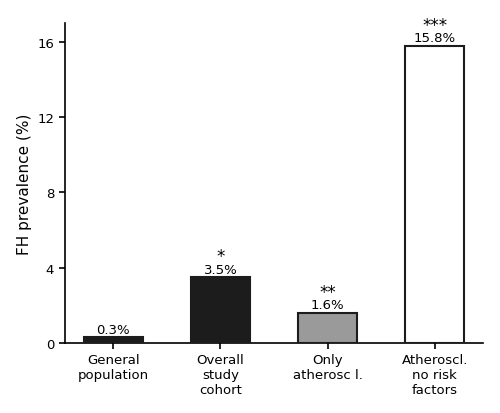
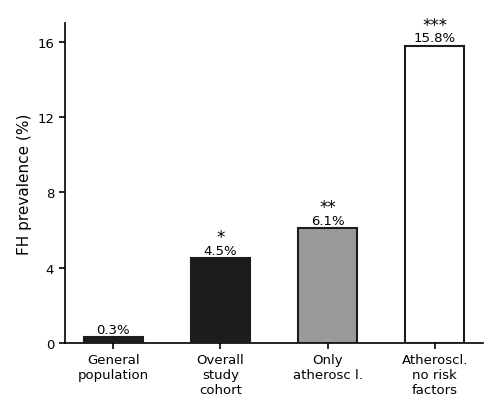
Overall study cohort: 3.5% -> 4.5%
Only atherosc l.: 1.6% -> 6.1%
